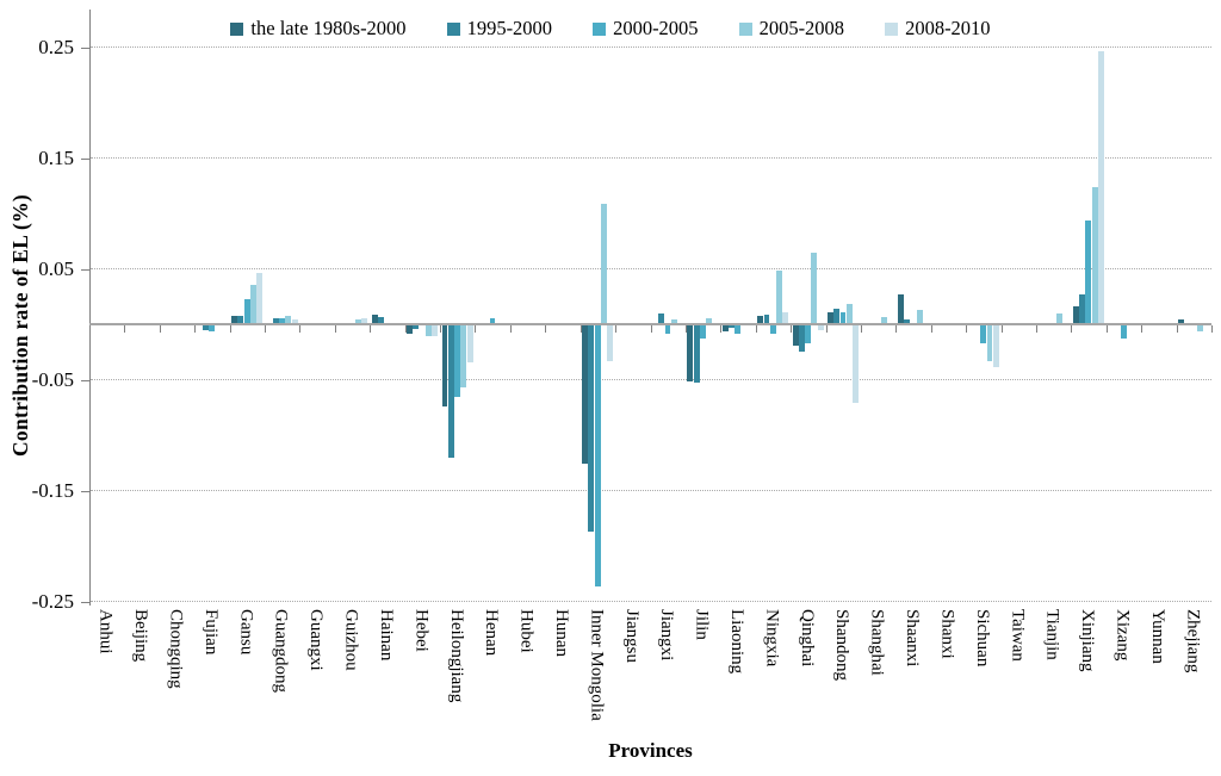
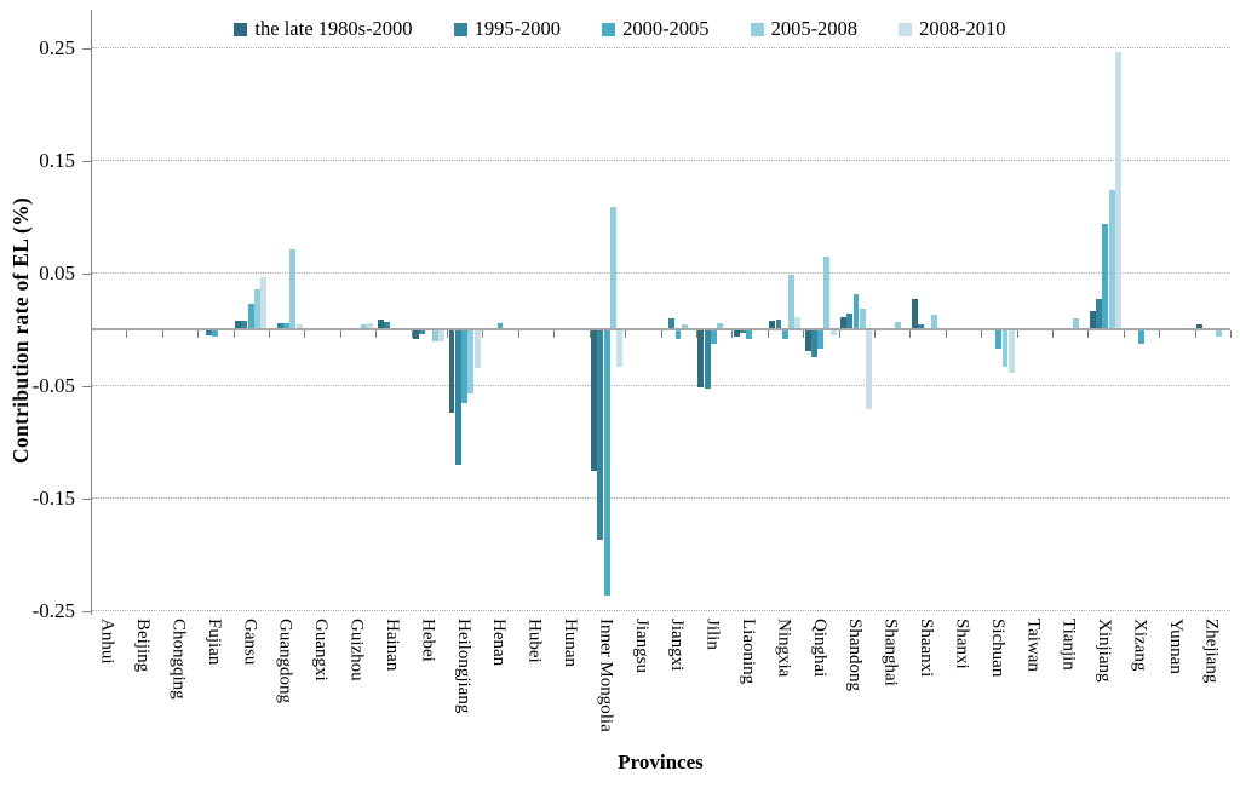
2005-2008/Guangdong: 0.01 -> 0.07
2000-2005/Shandong: 0.01 -> 0.03
